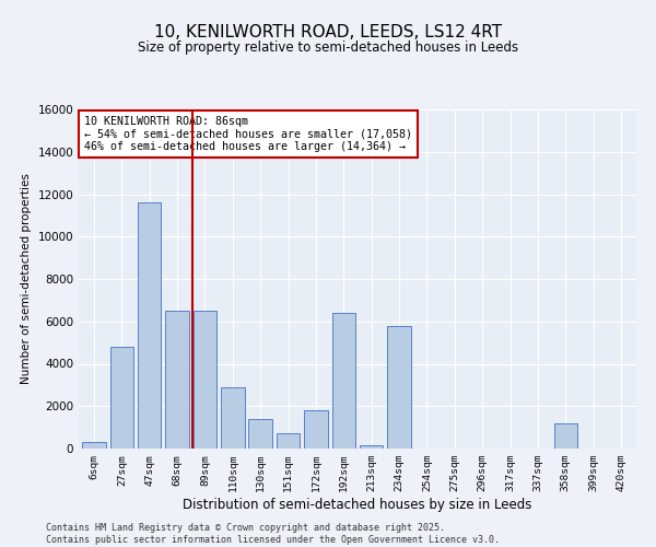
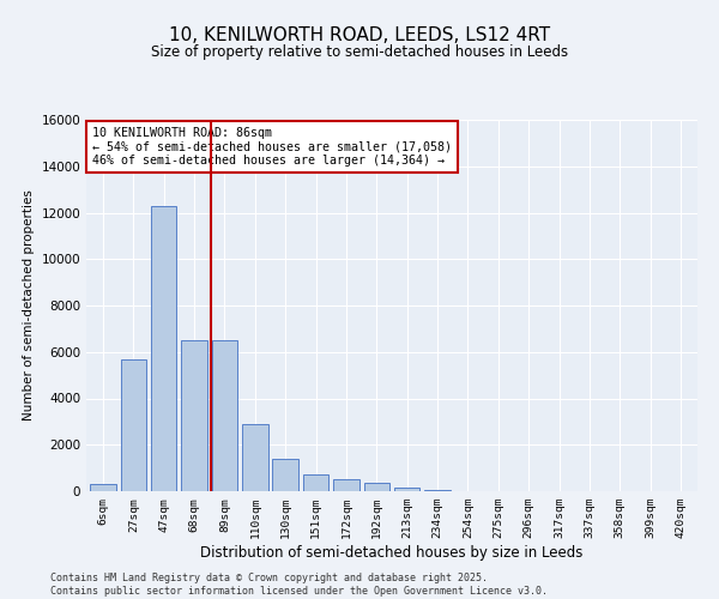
27sqm: 4800 -> 5700
47sqm: 11600 -> 12300
172sqm: 1800 -> 500
192sqm: 6400 -> 400
234sqm: 5800 -> 0
358sqm: 1200 -> 0
